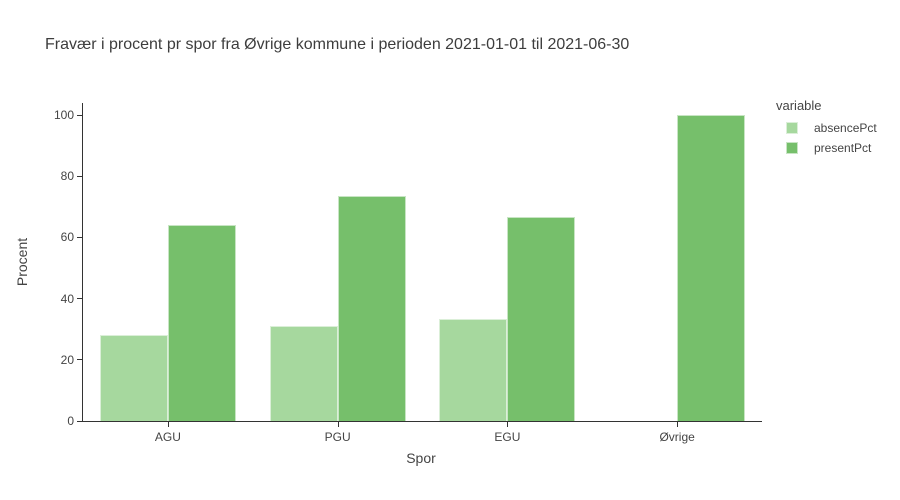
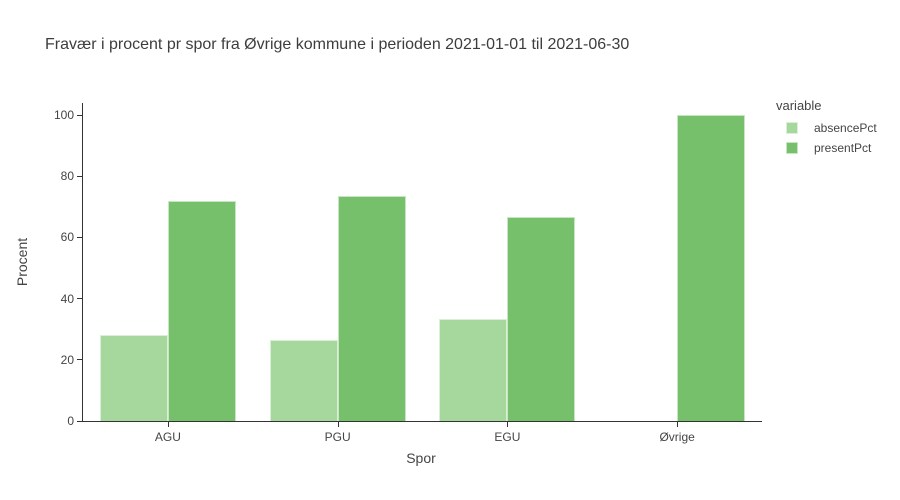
presentPct/AGU: 64 -> 72
absencePct/PGU: 31 -> 27
